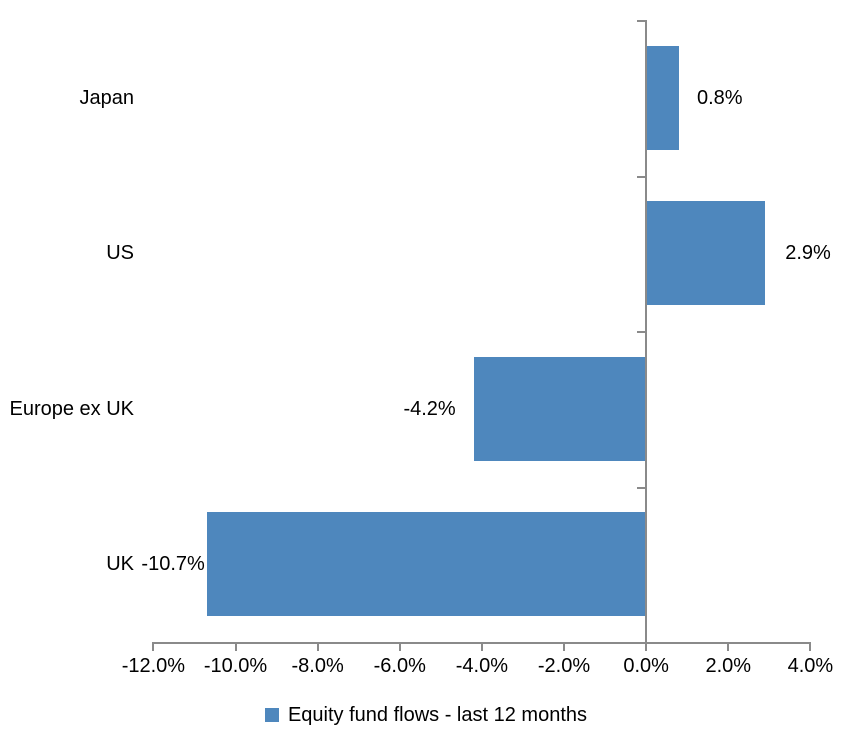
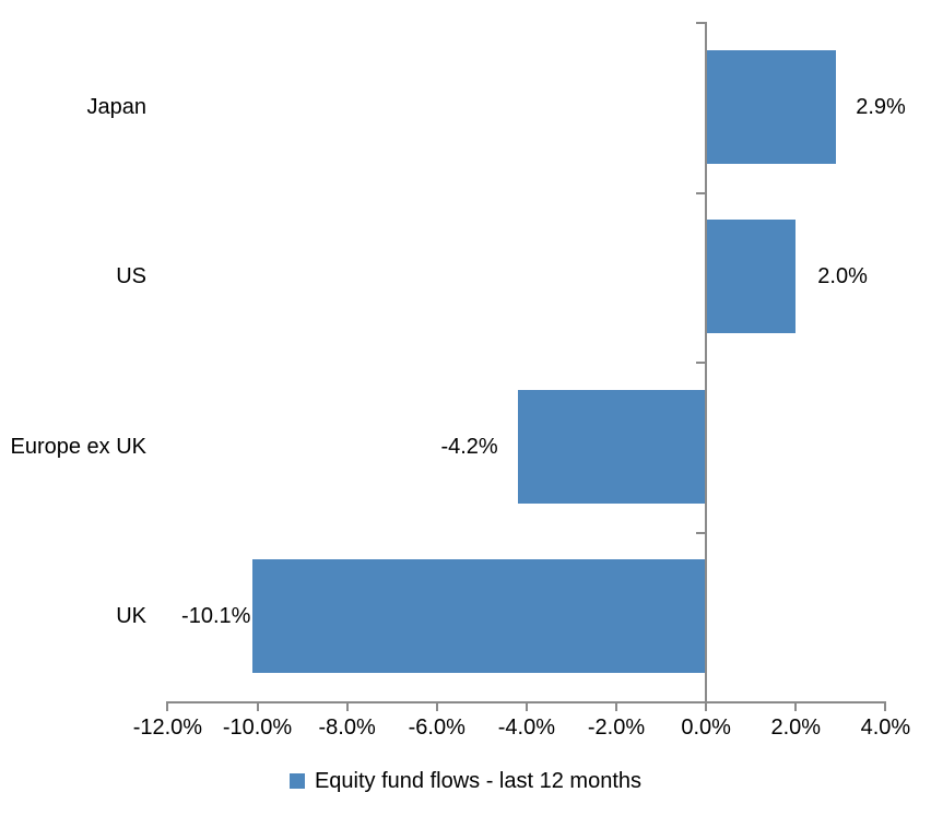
Japan: 0.8% -> 2.9%
US: 2.9% -> 2.0%
UK: -10.7% -> -10.1%
